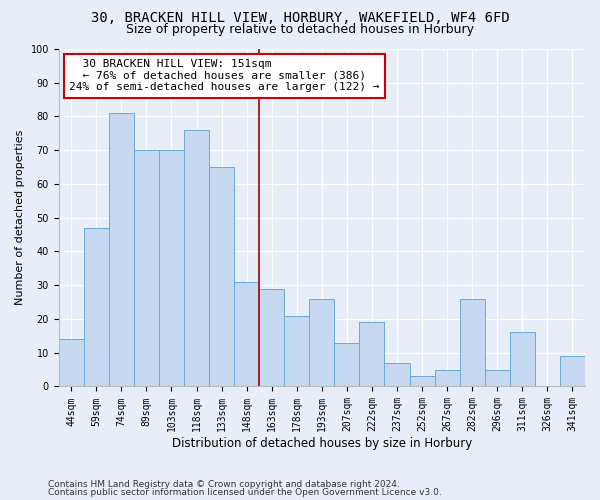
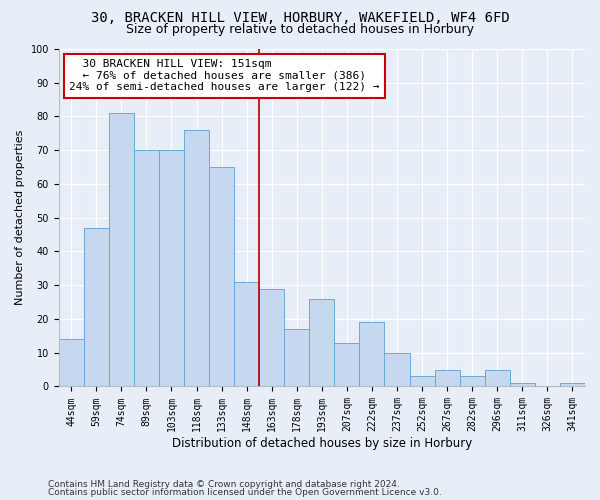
178sqm: 21 -> 17
237sqm: 7 -> 10
282sqm: 26 -> 3
311sqm: 16 -> 1
341sqm: 9 -> 1
